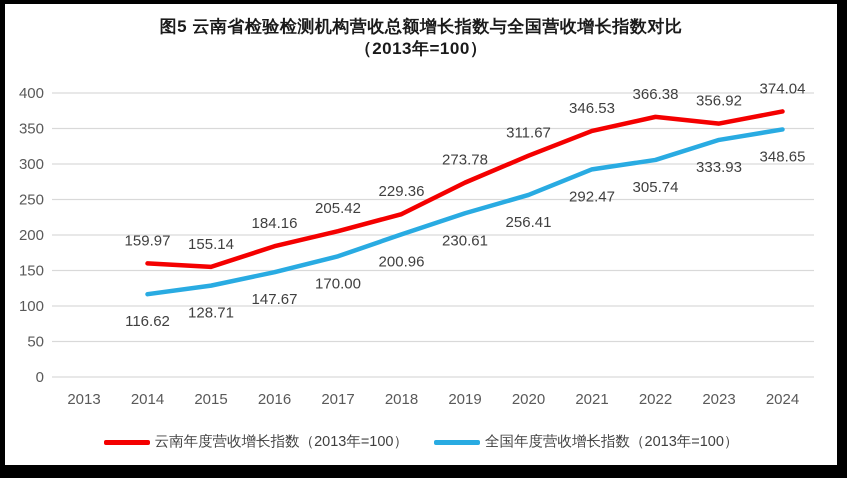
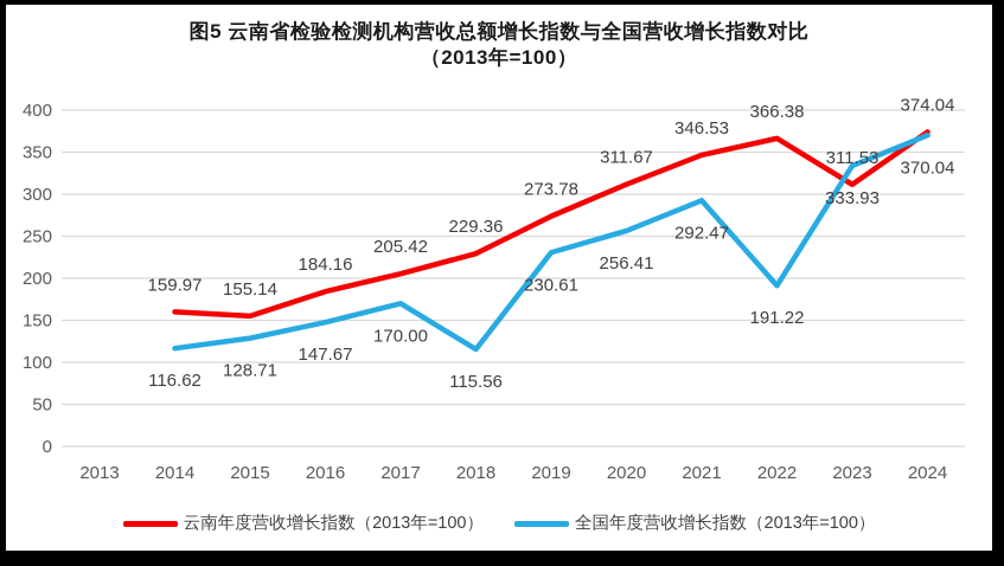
全国年度营收增长指数（2013年=100）/2018: 200.96 -> 115.56
全国年度营收增长指数（2013年=100）/2022: 305.74 -> 191.22
云南年度营收增长指数（2013年=100）/2023: 356.92 -> 311.53
全国年度营收增长指数（2013年=100）/2024: 348.65 -> 370.04
